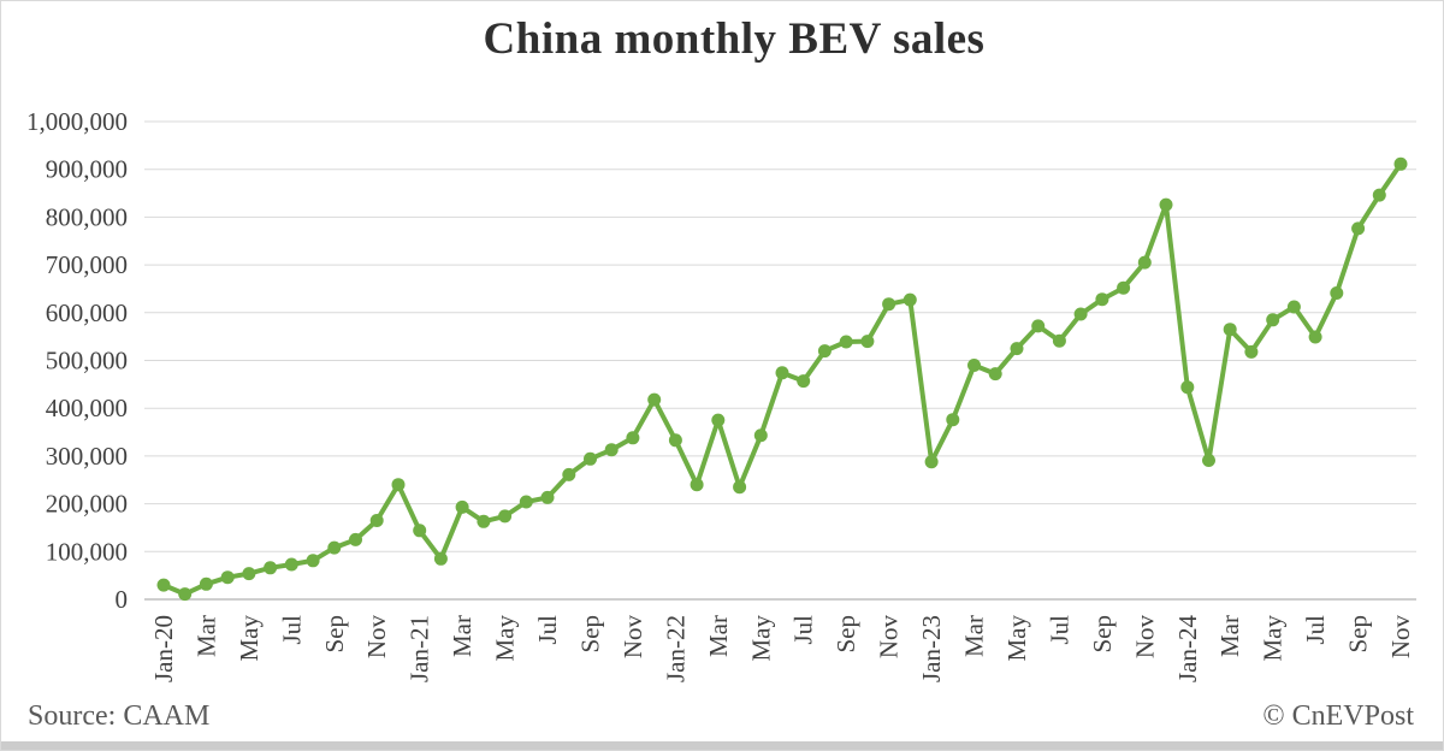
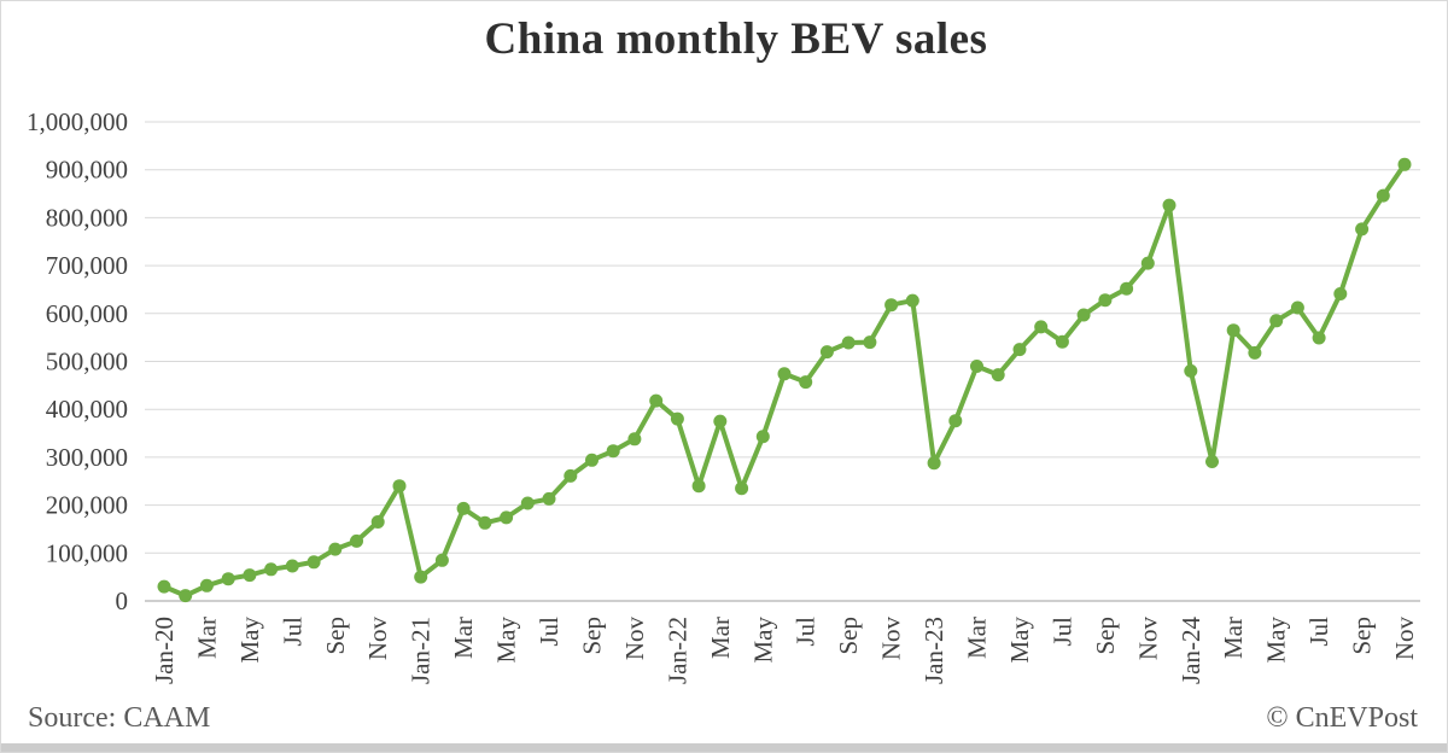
Jan-21: 140000 -> 50000
Jan-22: 330000 -> 380000
Jan-24: 440000 -> 480000
